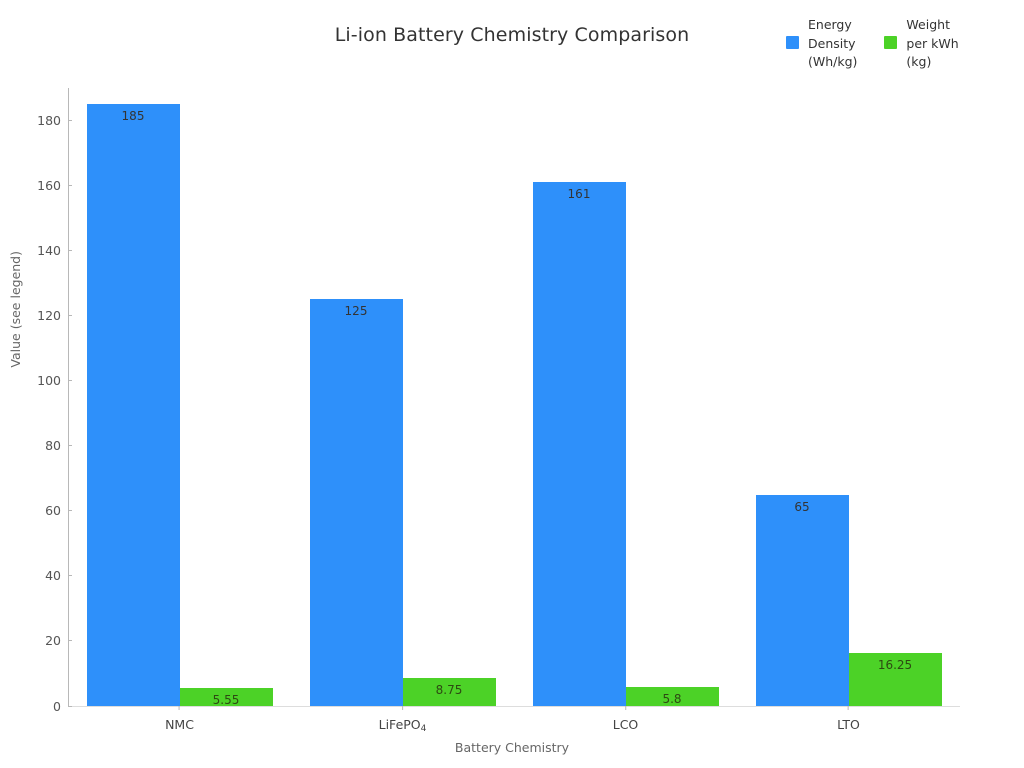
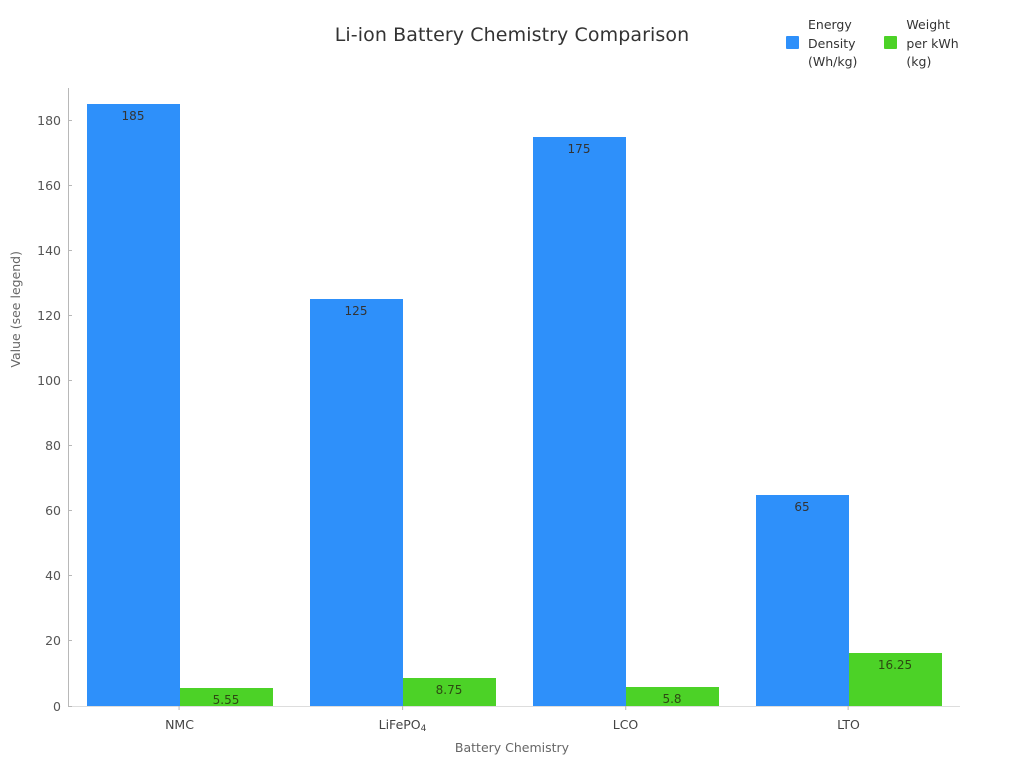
Energy Density (Wh/kg)/LCO: 161 -> 175
